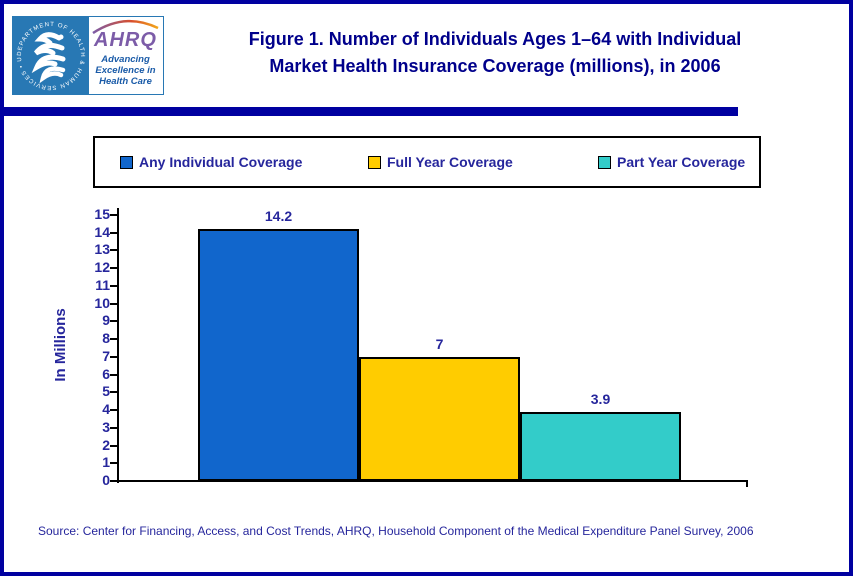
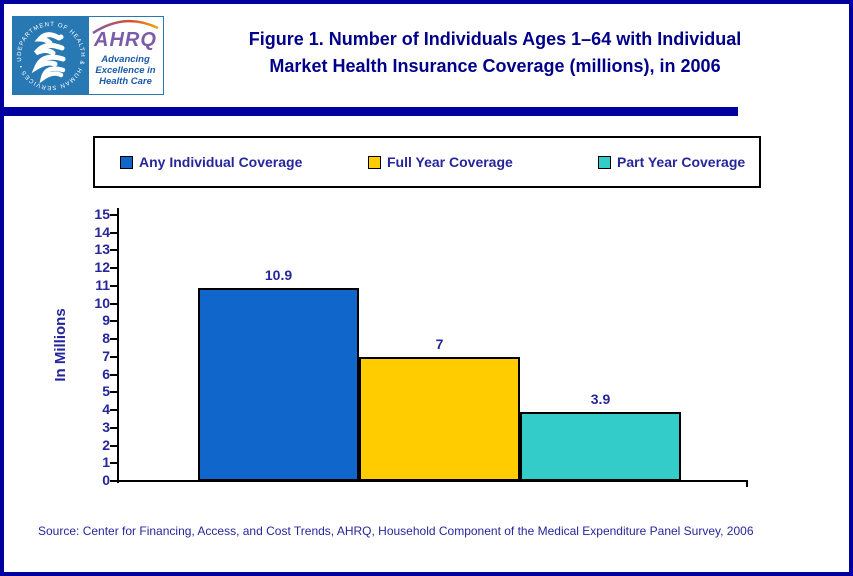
Any Individual Coverage: 14.2 -> 10.9
